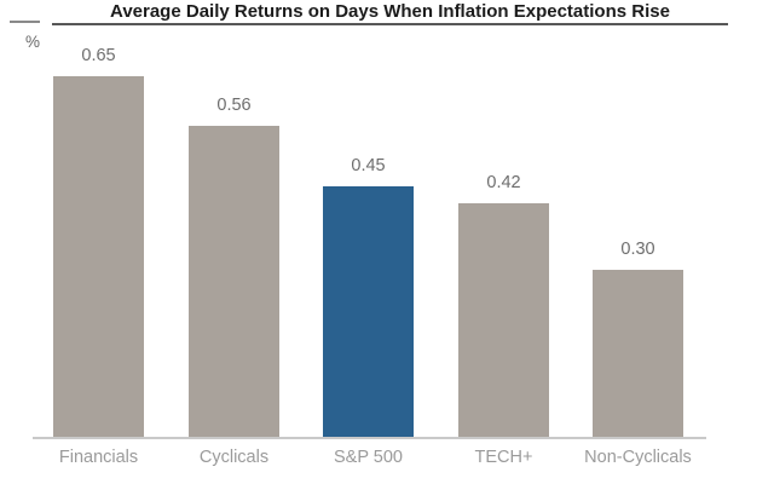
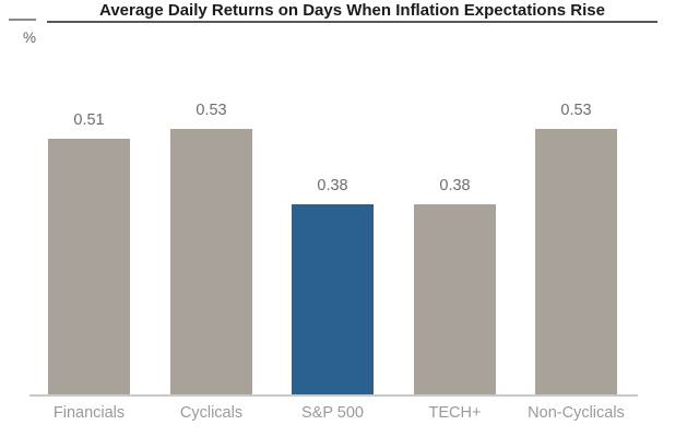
Financials: 0.65 -> 0.51
Cyclicals: 0.56 -> 0.53
S&P 500: 0.45 -> 0.38
TECH+: 0.42 -> 0.38
Non-Cyclicals: 0.30 -> 0.53
